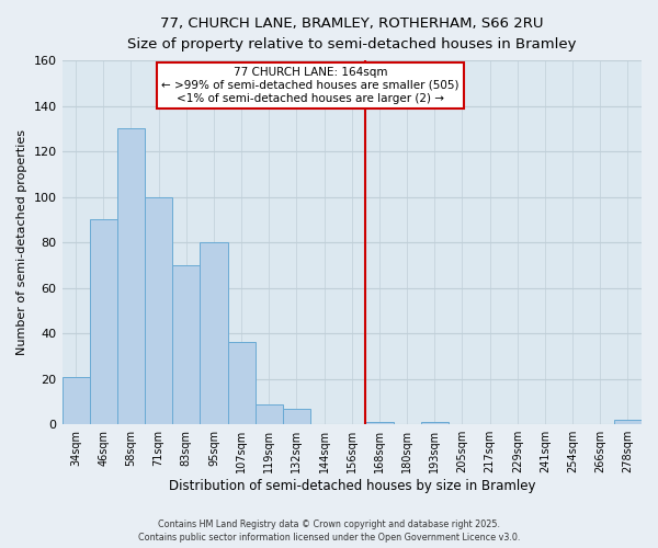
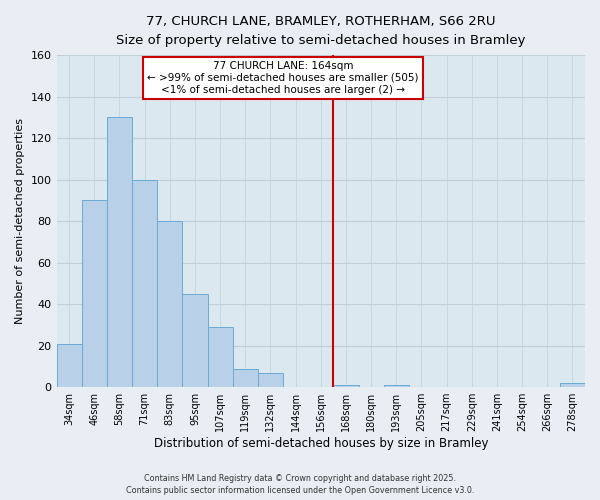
83sqm: 70 -> 80
95sqm: 80 -> 45
107sqm: 36 -> 29
